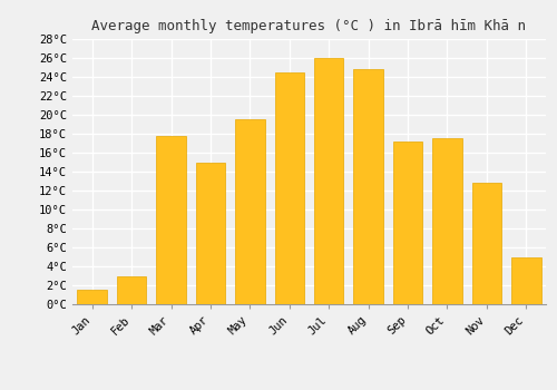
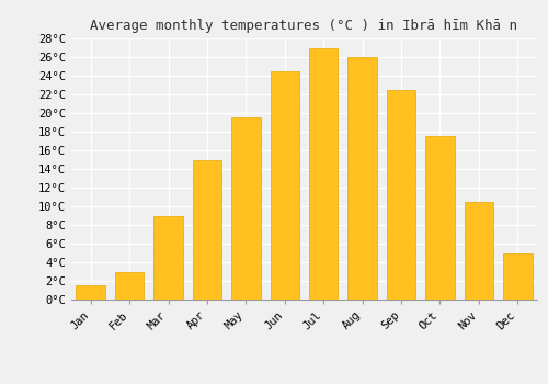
Mar: 17.8°C -> 9.0°C
Jul: 26.0°C -> 27.0°C
Aug: 24.8°C -> 26.0°C
Sep: 17.2°C -> 22.5°C
Nov: 12.8°C -> 10.5°C
